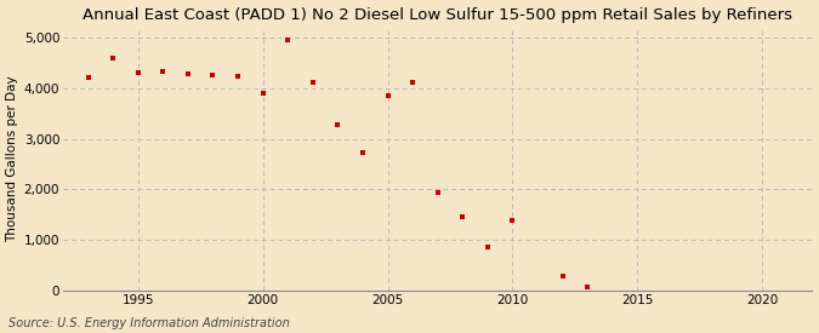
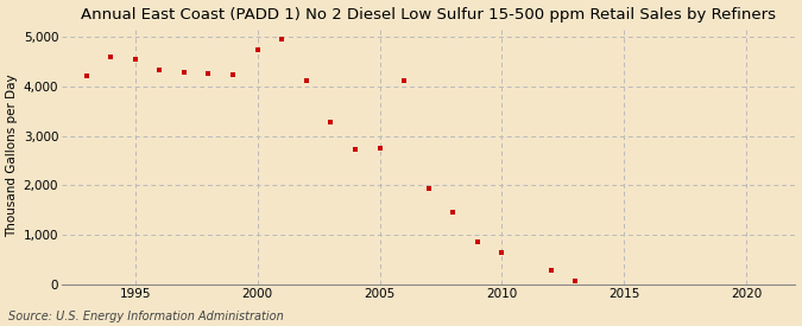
1995: 4,300 -> 4,550
2000: 3,900 -> 4,730
2005: 3,850 -> 2,760
2010: 1,400 -> 650
